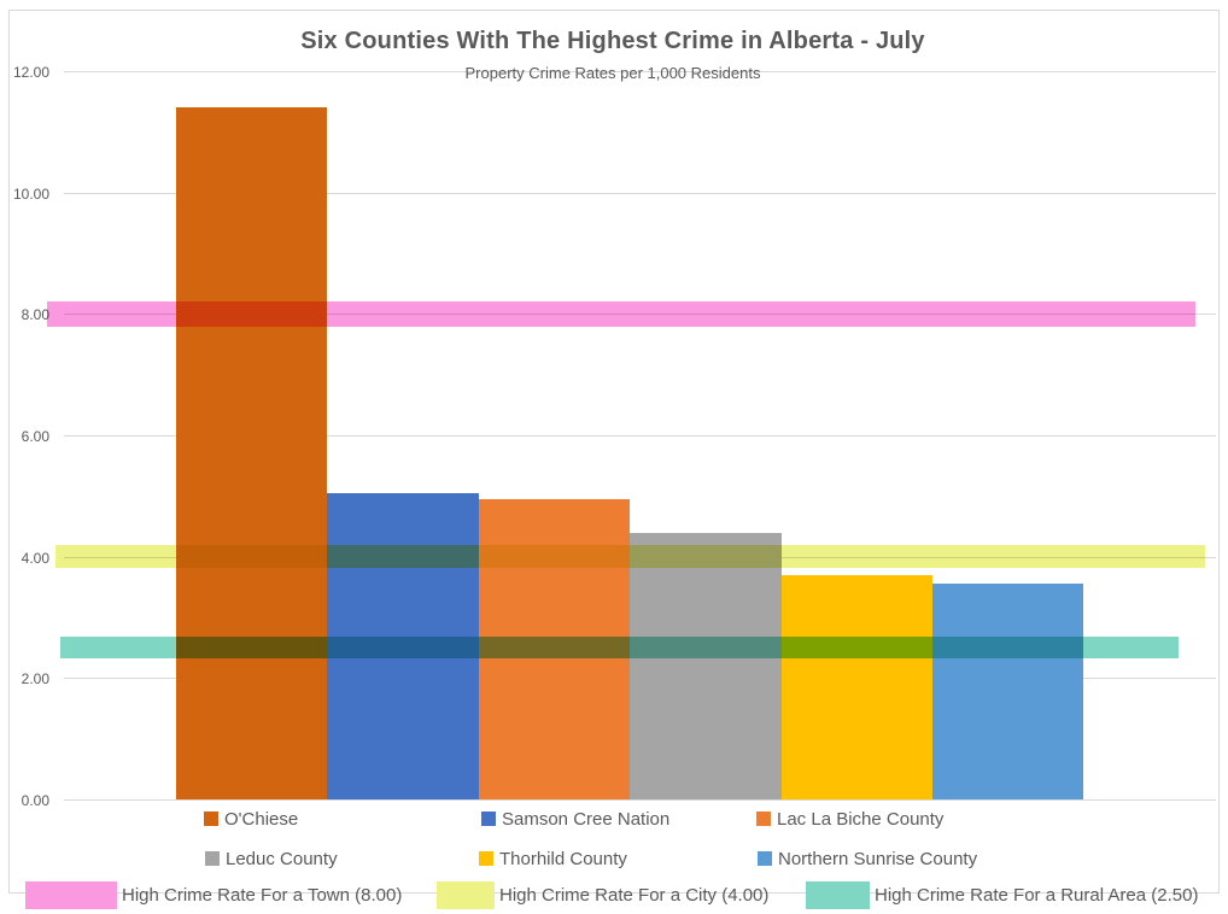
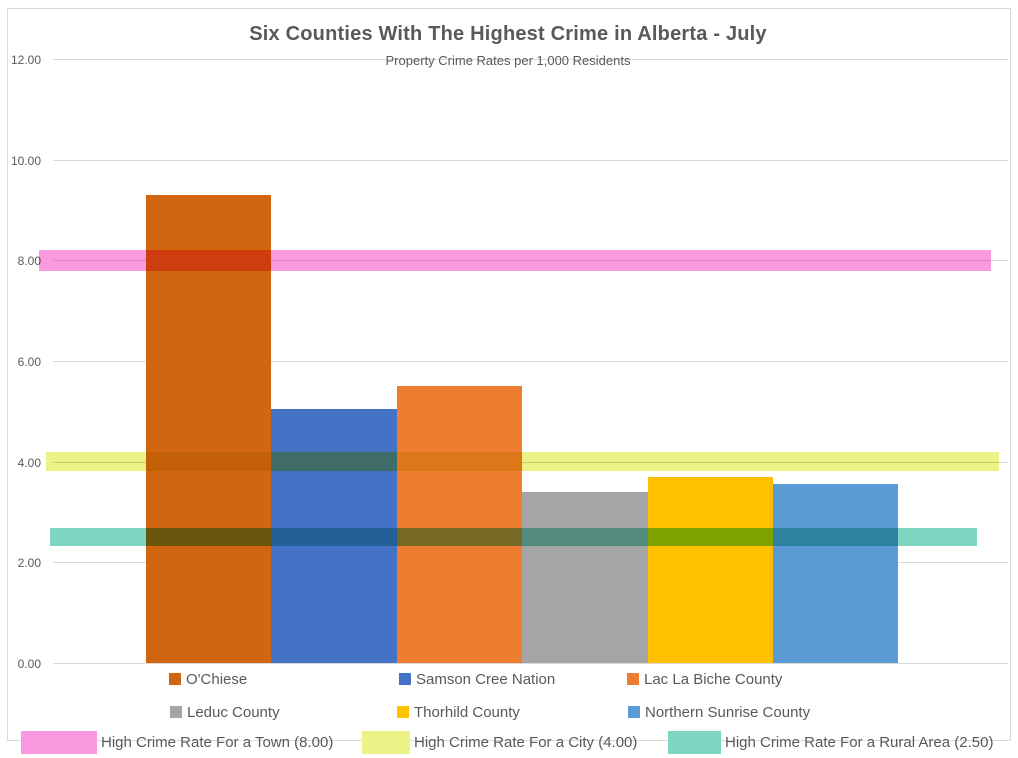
O'Chiese: 11.4 -> 9.3
Lac La Biche County: 5.0 -> 5.5
Leduc County: 4.4 -> 3.4
